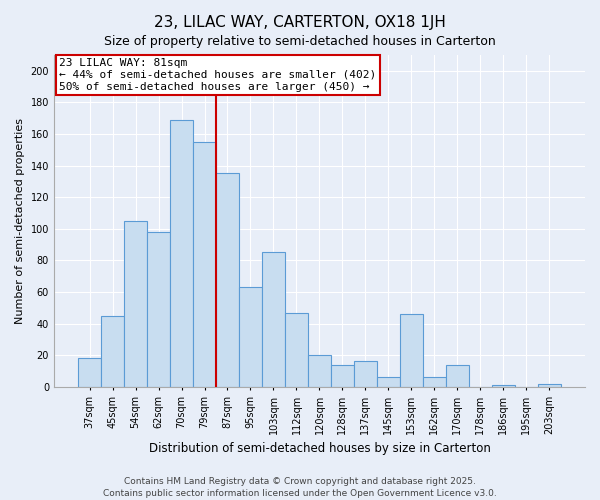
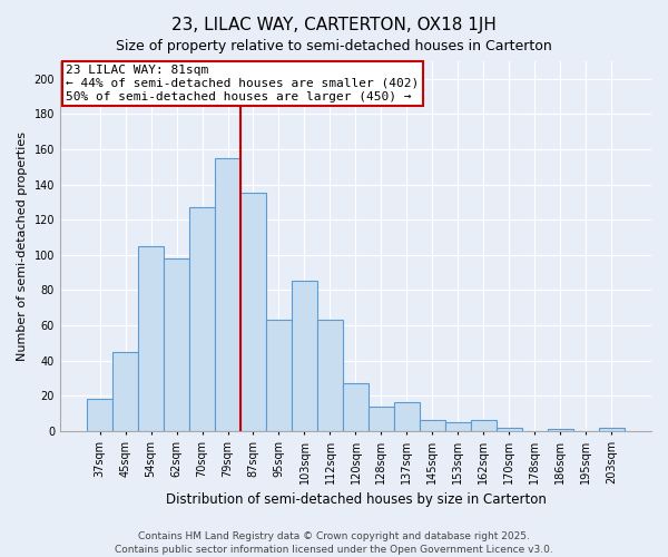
70sqm: 169 -> 127
112sqm: 47 -> 63
120sqm: 20 -> 27
153sqm: 46 -> 5
170sqm: 14 -> 2
